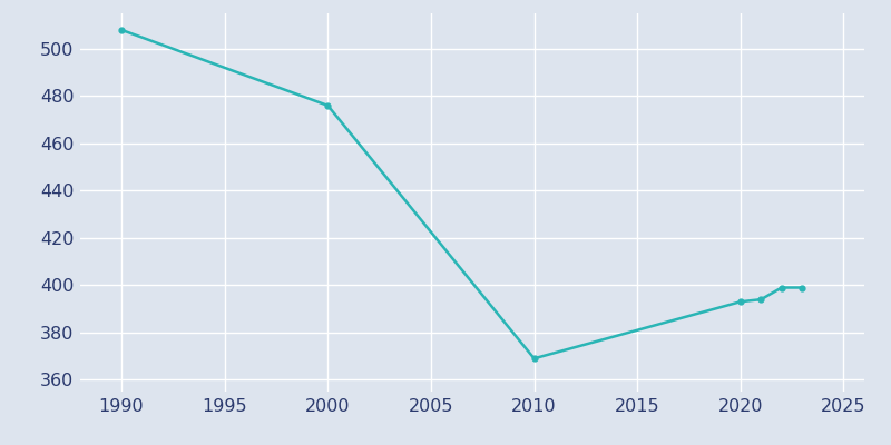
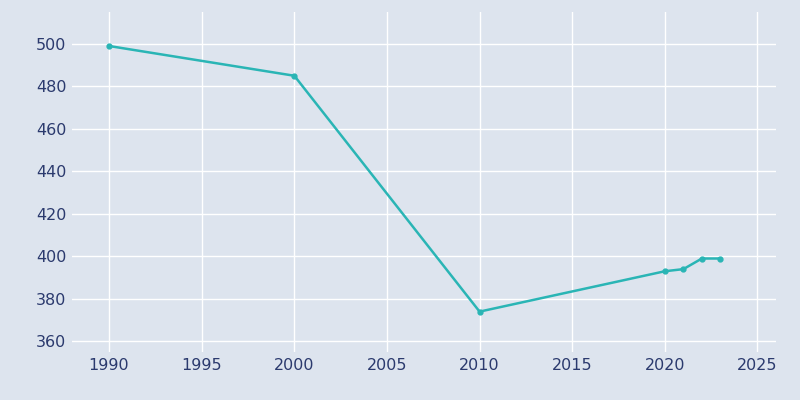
1990: 508 -> 499
2000: 476 -> 485
2010: 369 -> 374
